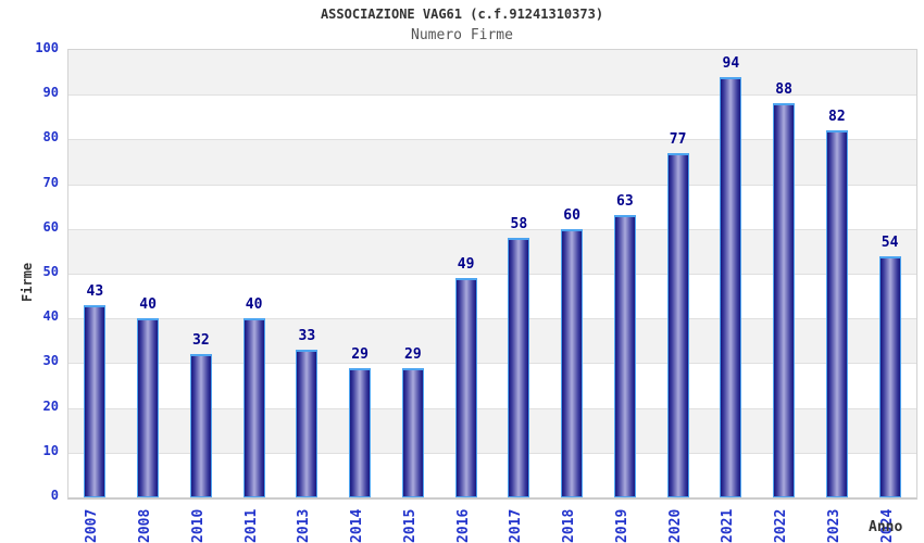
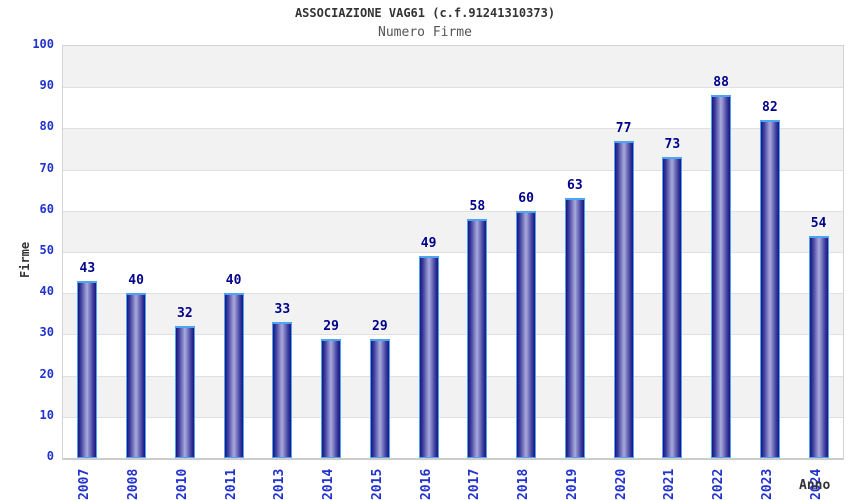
2021: 94 -> 73
